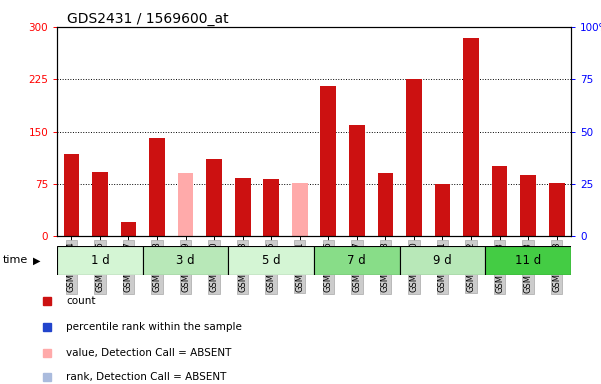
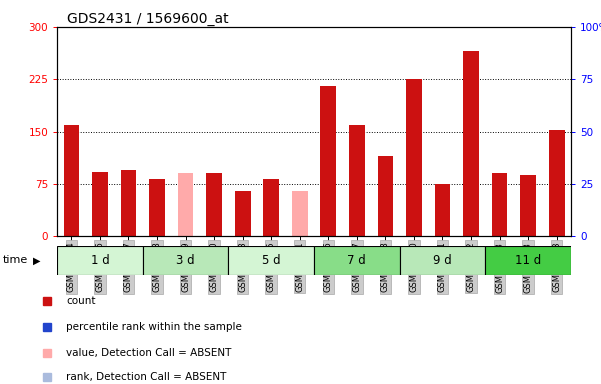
GSM102744: 118 -> 160
GSM102747: 20 -> 95
GSM102748: 140 -> 82
GSM104060: 110 -> 90
GSM102753: 84 -> 65
GSM104051: 76 -> 65
GSM102758: 90 -> 115
GSM104052: 284 -> 265
GSM102763: 100 -> 90
GSM104053: 76 -> 152
